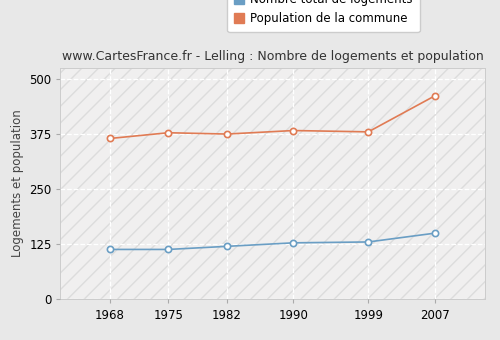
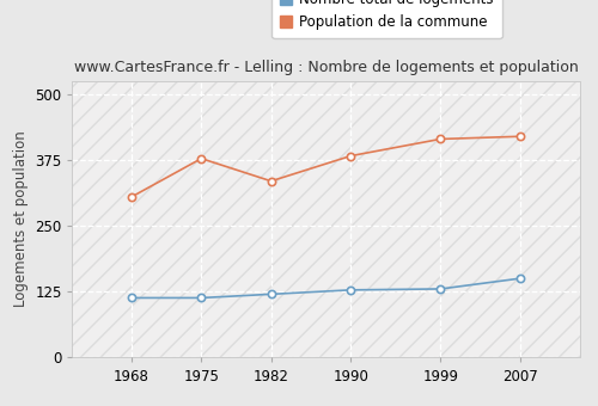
Population de la commune/1968: 365 -> 305
Population de la commune/1982: 375 -> 335
Population de la commune/1999: 380 -> 415
Population de la commune/2007: 462 -> 420
